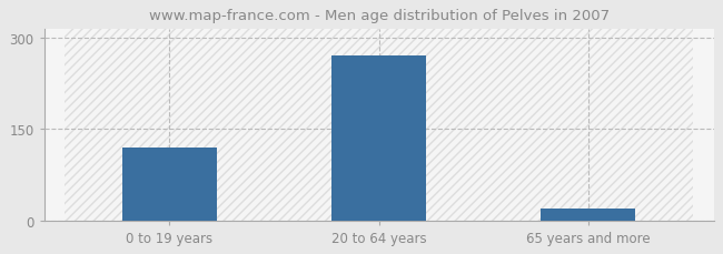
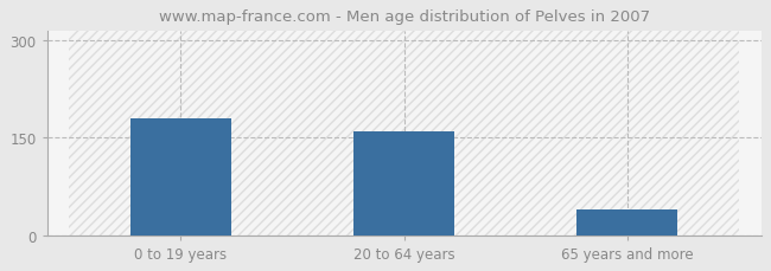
0 to 19 years: 120 -> 180
20 to 64 years: 270 -> 160
65 years and more: 20 -> 40
